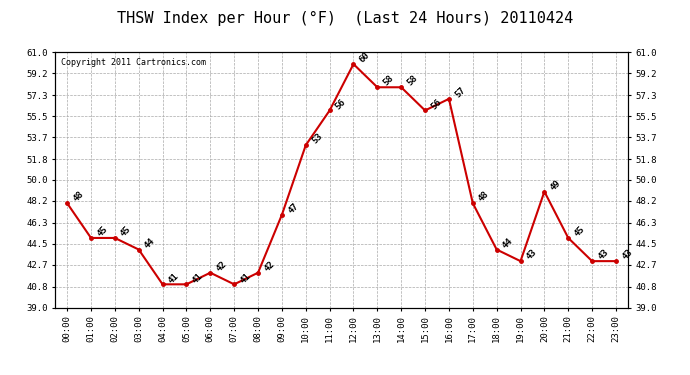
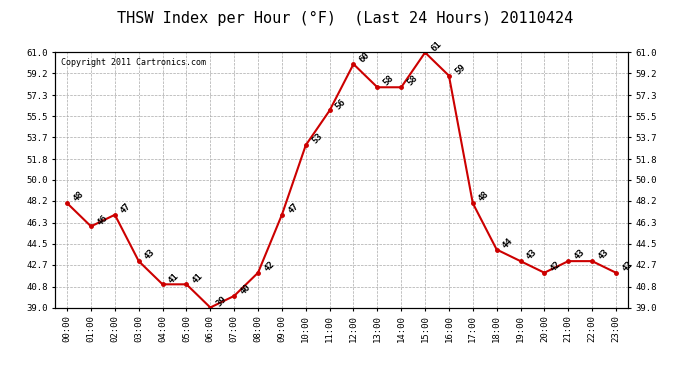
01:00: 45 -> 46
02:00: 45 -> 47
03:00: 44 -> 43
06:00: 42 -> 39
07:00: 41 -> 40
15:00: 56 -> 61
16:00: 57 -> 59
20:00: 49 -> 42
21:00: 45 -> 43
23:00: 43 -> 42
